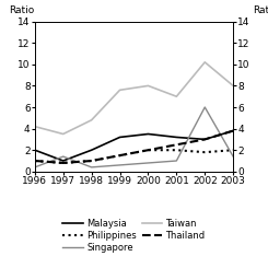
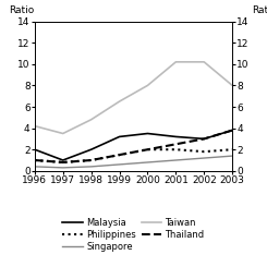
Singapore/1997: 1.4 -> 0.3
Taiwan/1999: 7.6 -> 6.5
Taiwan/2001: 7.0 -> 10.2
Singapore/2002: 6.0 -> 1.2
